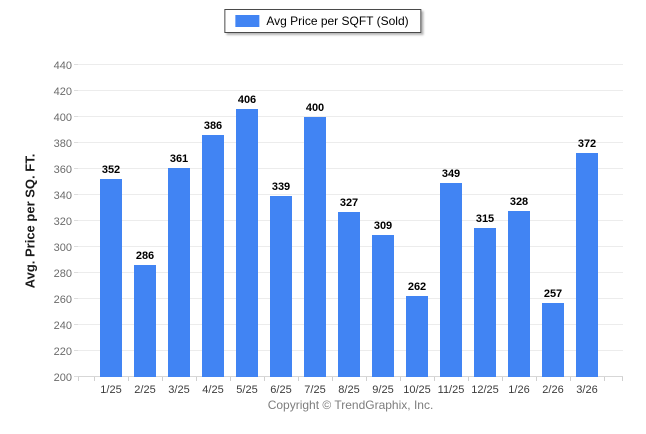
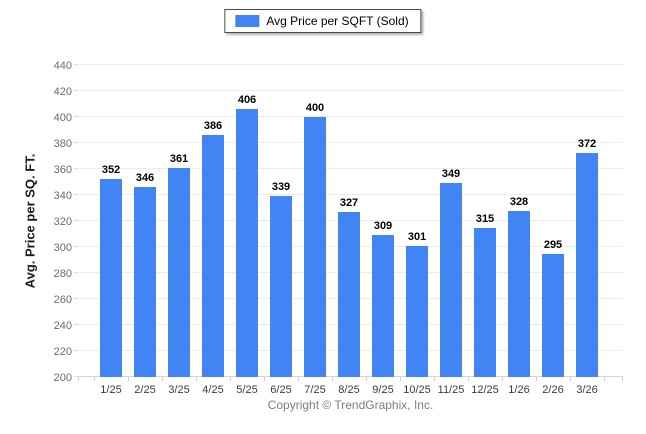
2/25: 286 -> 346
10/25: 262 -> 301
2/26: 257 -> 295
